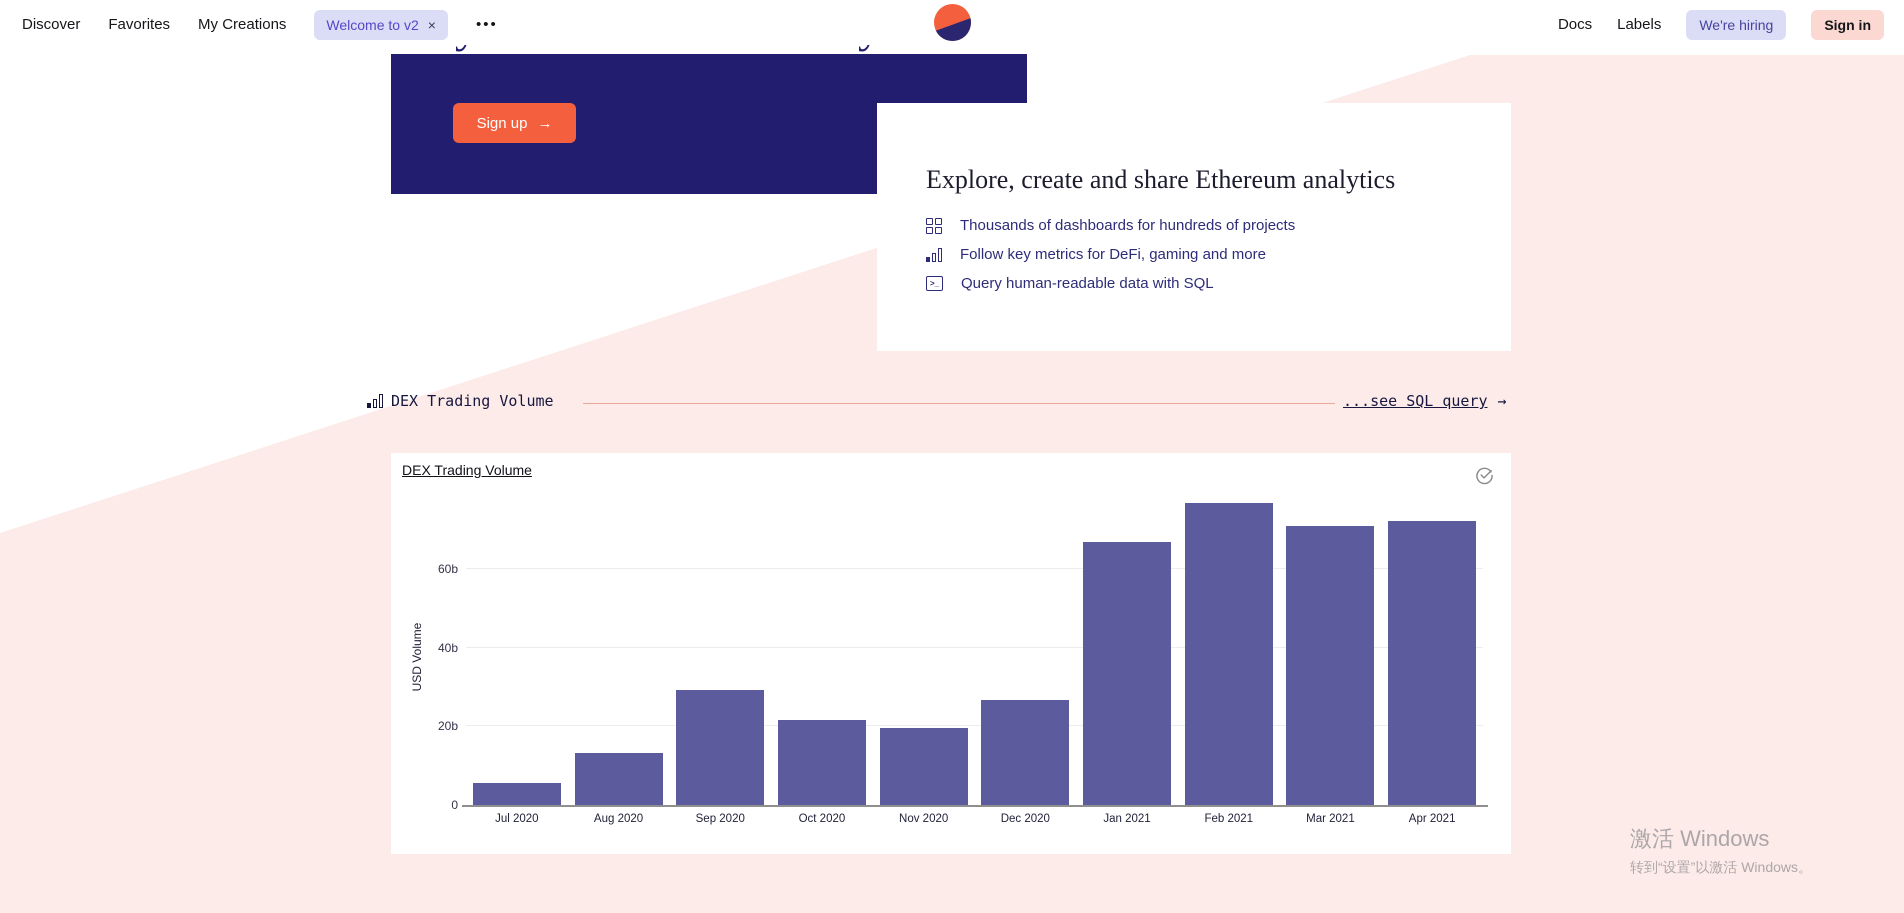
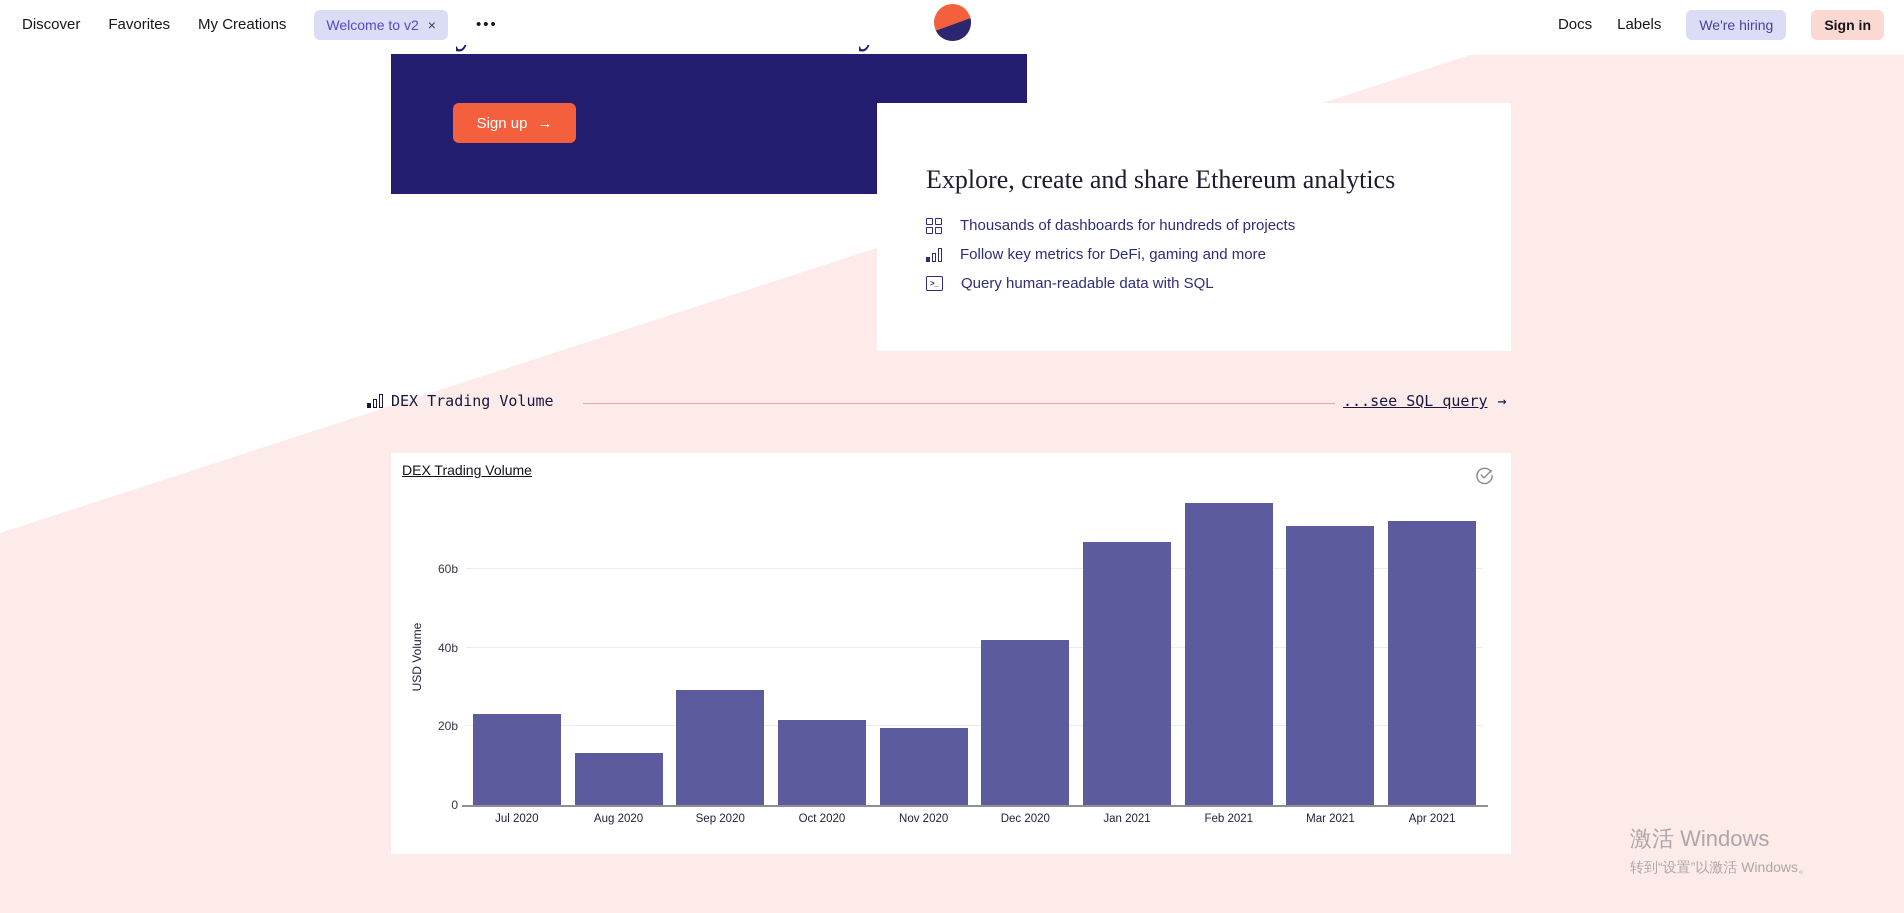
Jul 2020: 6b -> 23b
Dec 2020: 27b -> 42b
